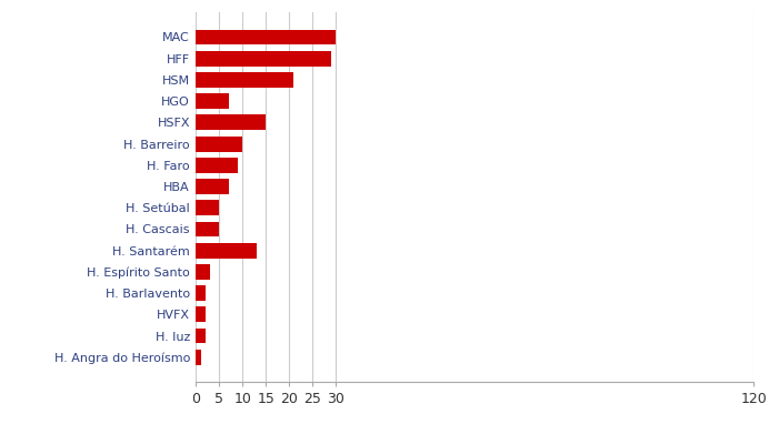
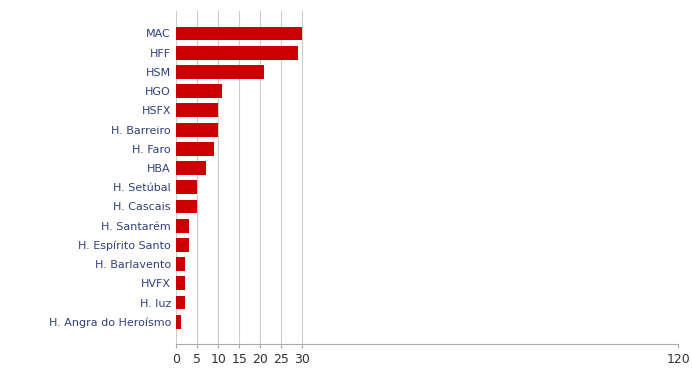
HGO: 7 -> 11
HSFX: 15 -> 10
H. Santarém: 13 -> 3
